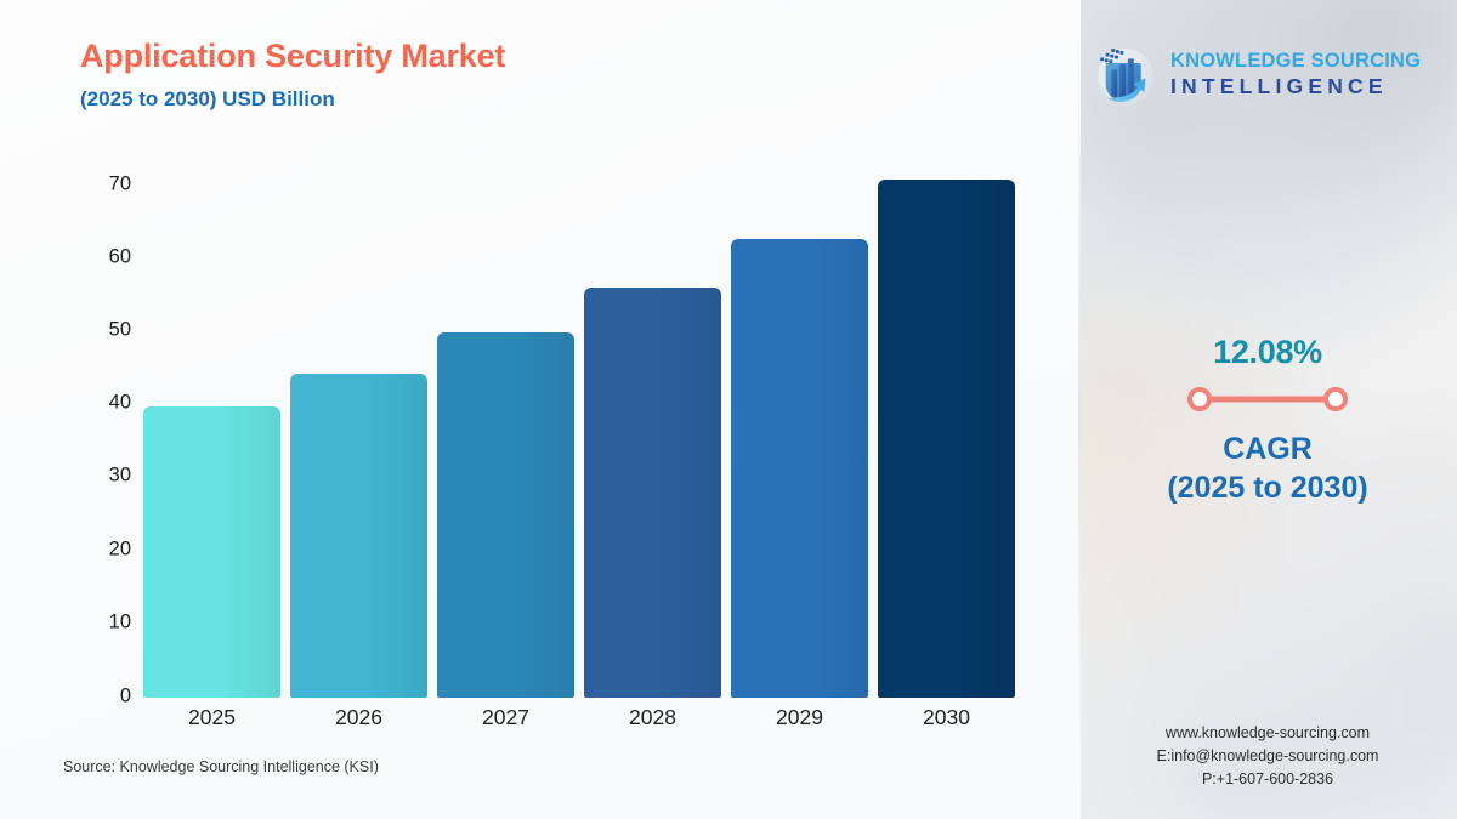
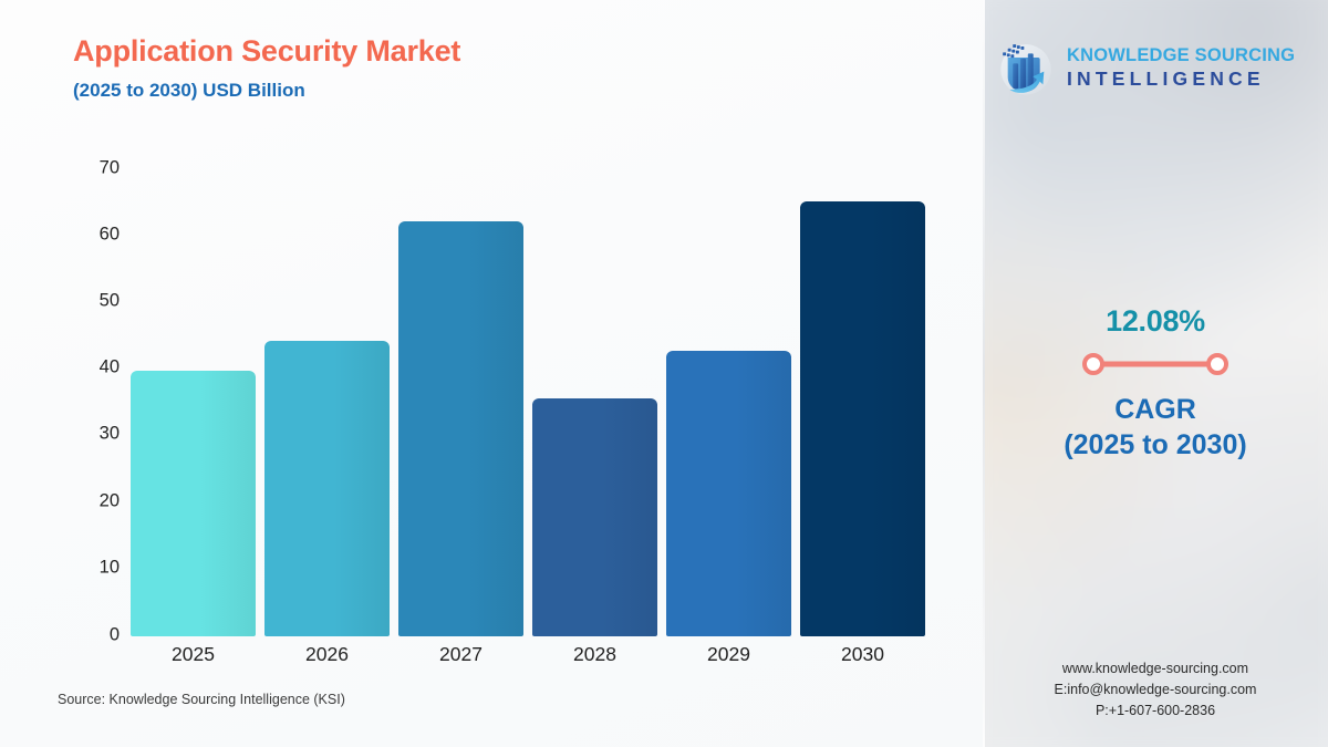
2027: 49 -> 61
2028: 55 -> 35
2029: 62 -> 42
2030: 70 -> 64
